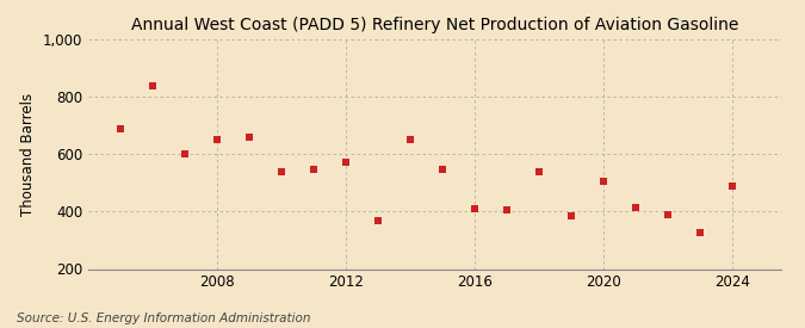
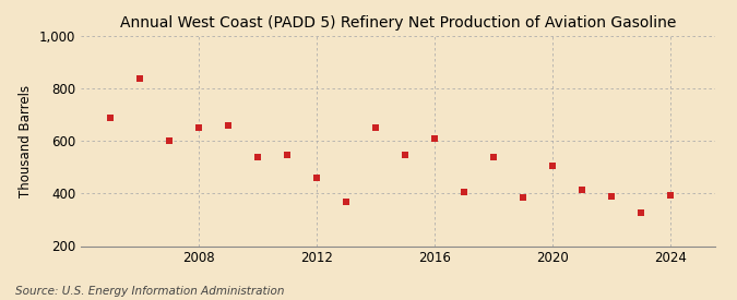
2012: 570 -> 460
2016: 410 -> 610
2024: 490 -> 395
